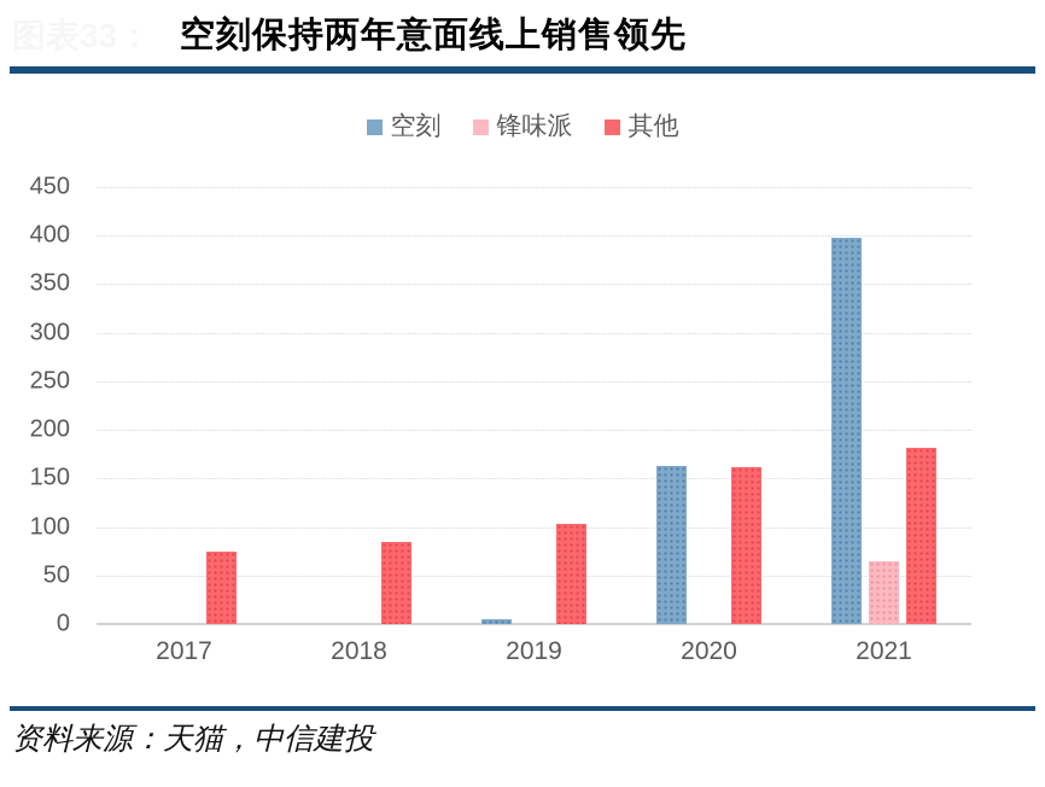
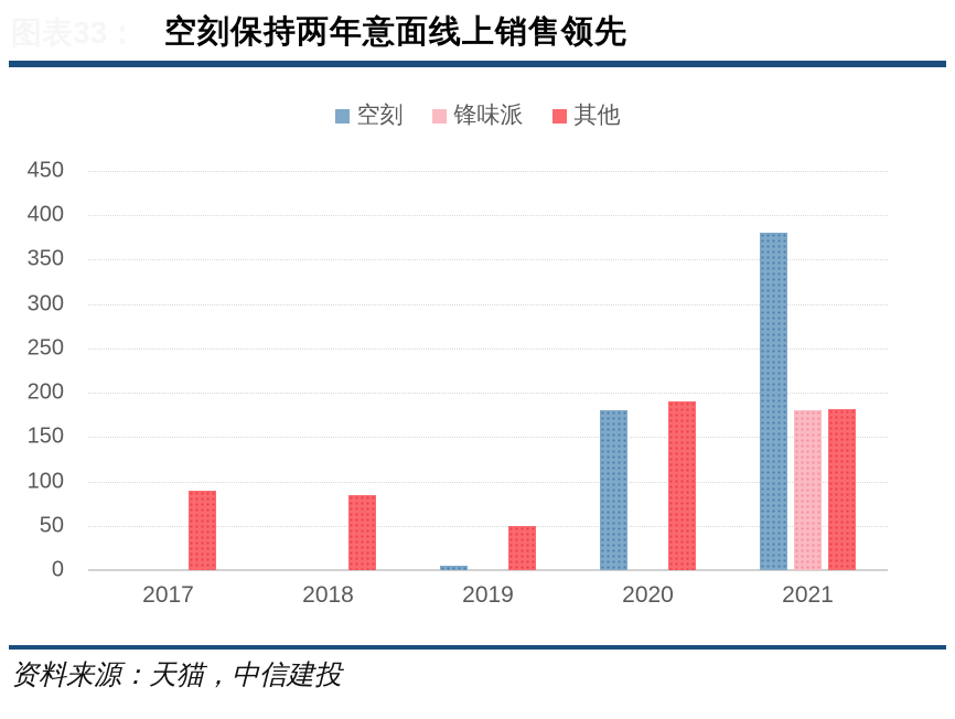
其他/2017: 80 -> 90
其他/2019: 100 -> 50
空刻/2020: 160 -> 180
其他/2020: 160 -> 190
空刻/2021: 400 -> 380
锋味派/2021: 60 -> 180
